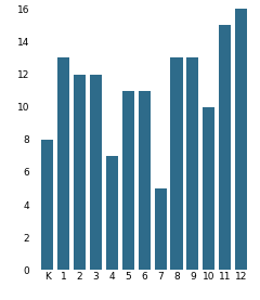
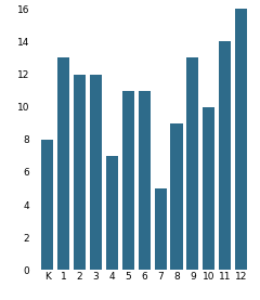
8: 13 -> 9
11: 15 -> 14
